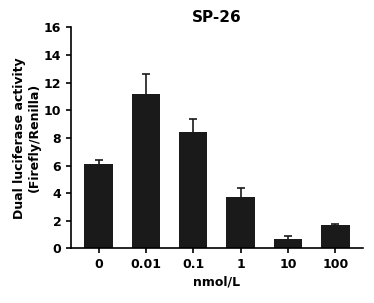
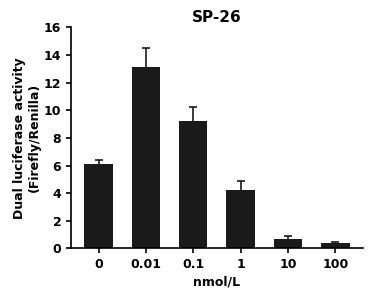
0.01: 11.2 -> 13.1
0.1: 8.4 -> 9.2
1: 3.7 -> 4.2
100: 1.7 -> 0.4
